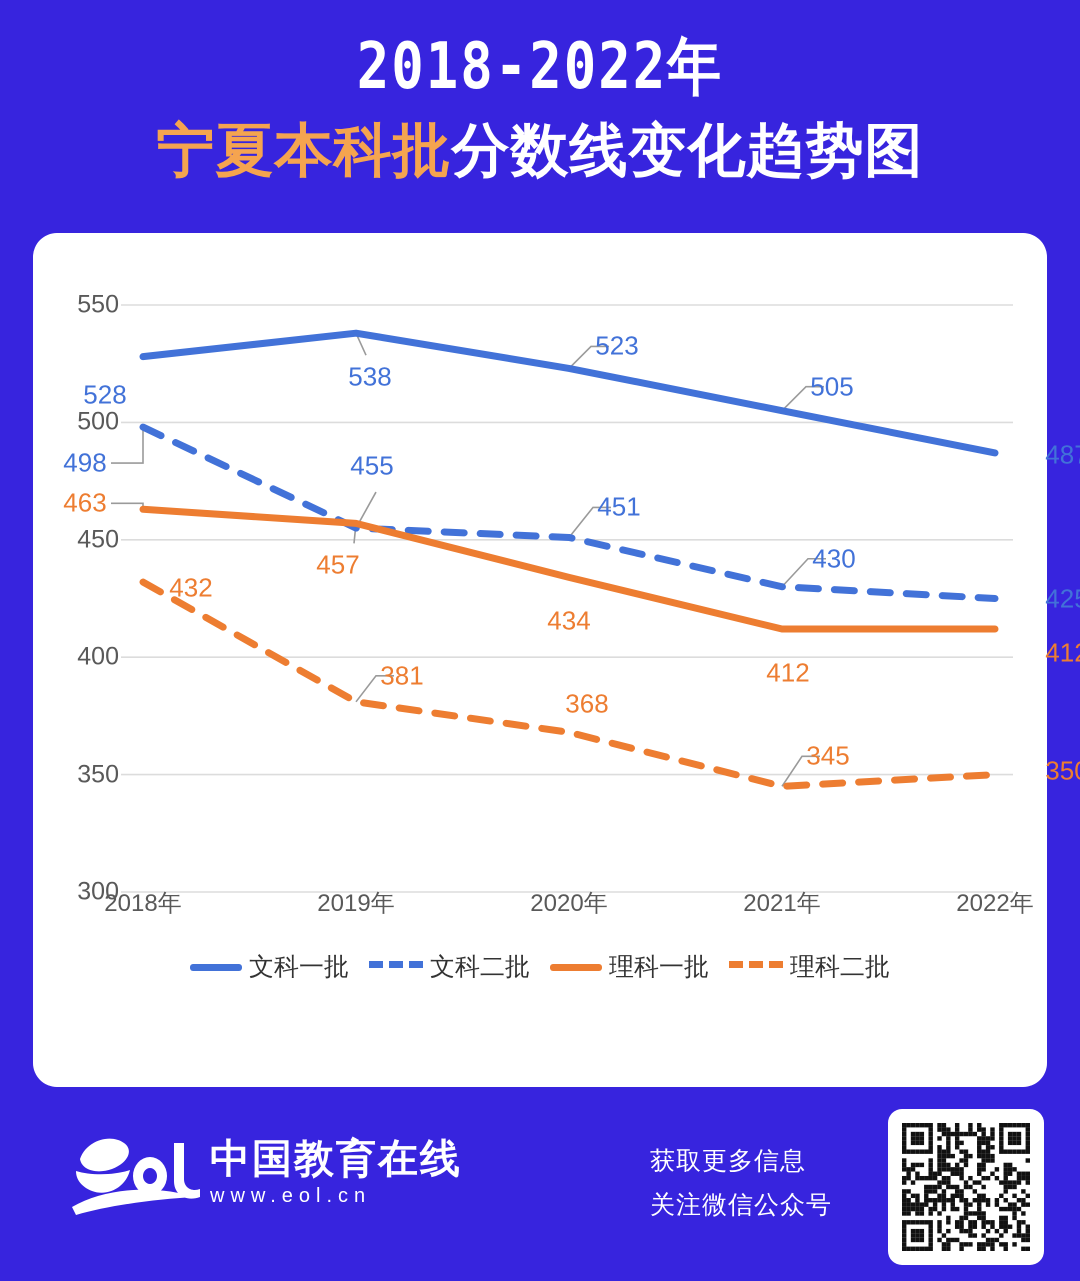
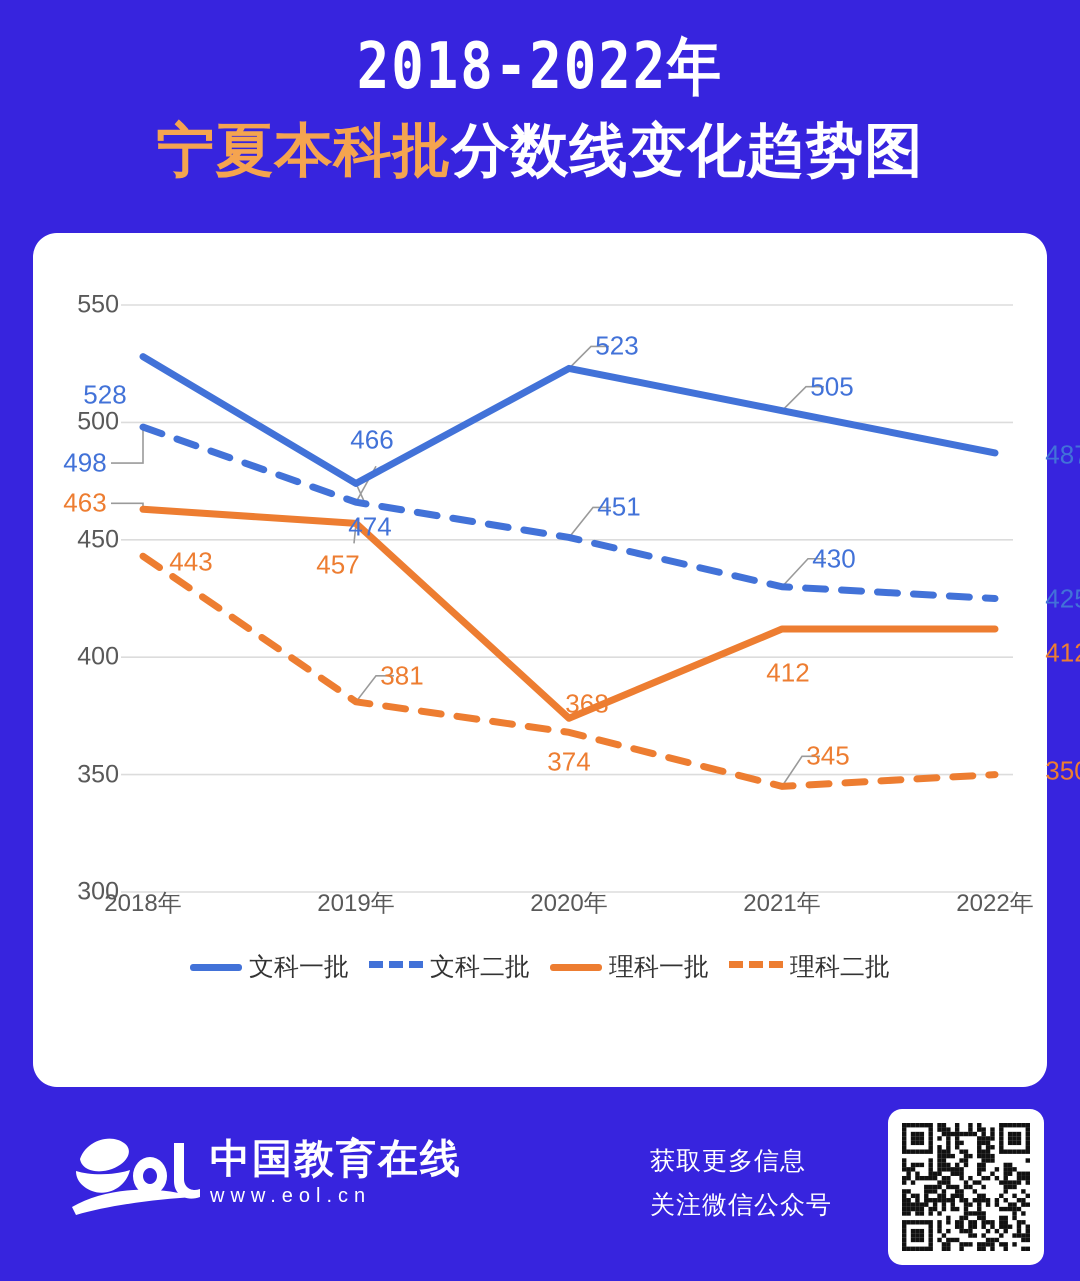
理科二批/2018年: 432 -> 443
文科一批/2019年: 538 -> 474
文科二批/2019年: 455 -> 466
理科一批/2020年: 434 -> 374
